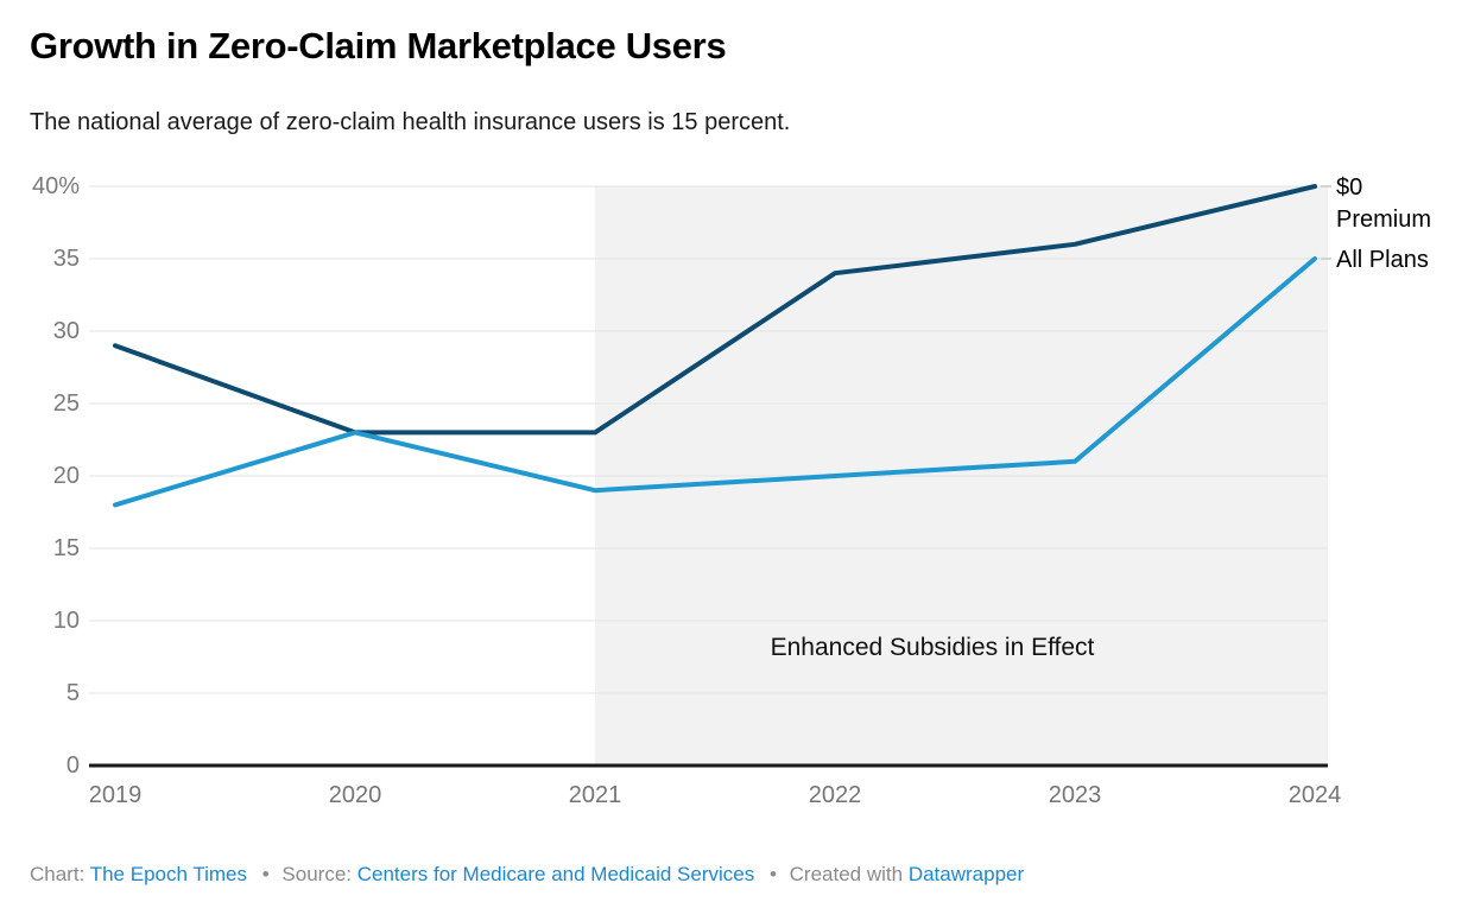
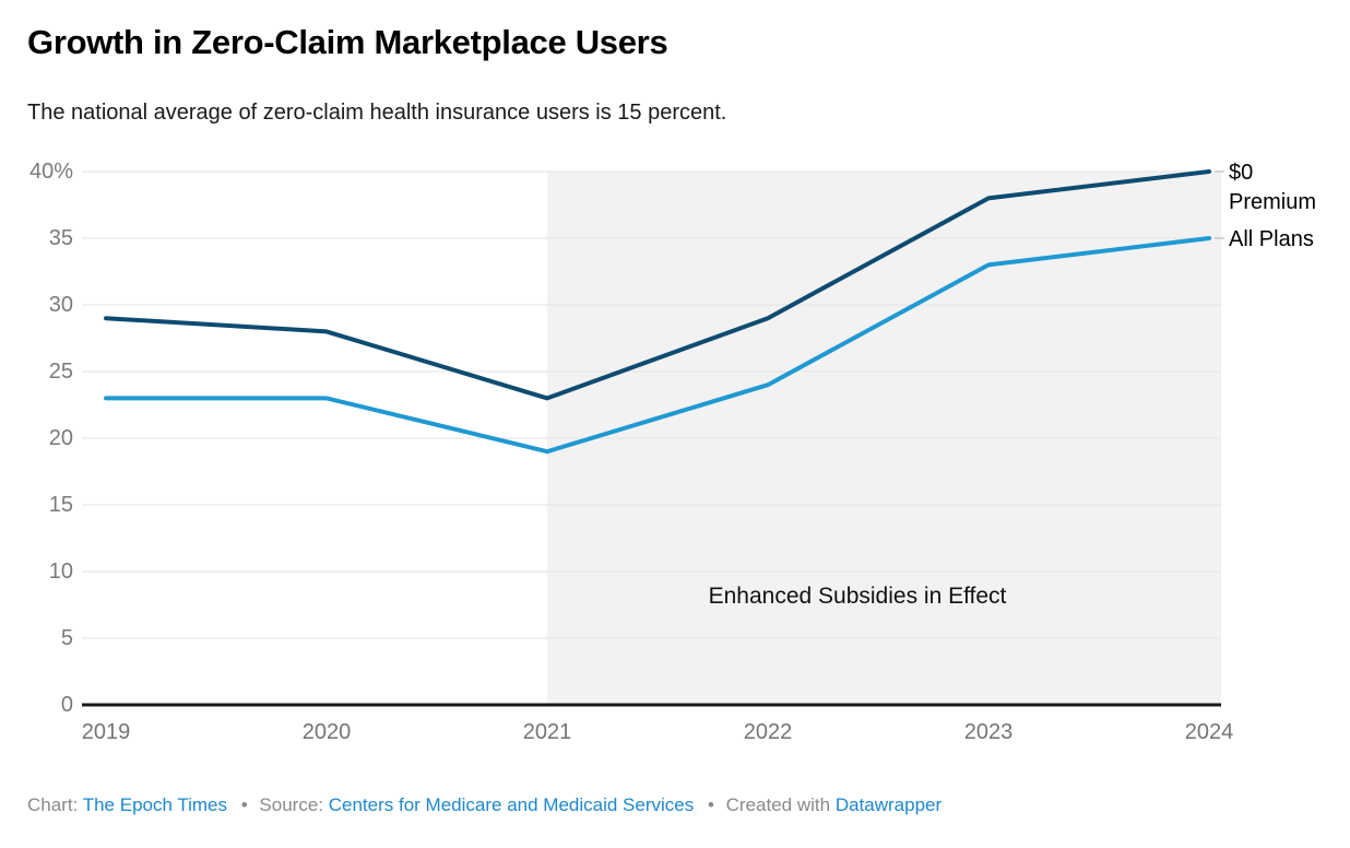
All Plans/2019: 18% -> 23%
$0 Premium/2020: 23% -> 28%
$0 Premium/2022: 34% -> 29%
All Plans/2022: 20% -> 24%
$0 Premium/2023: 36% -> 38%
All Plans/2023: 21% -> 33%
